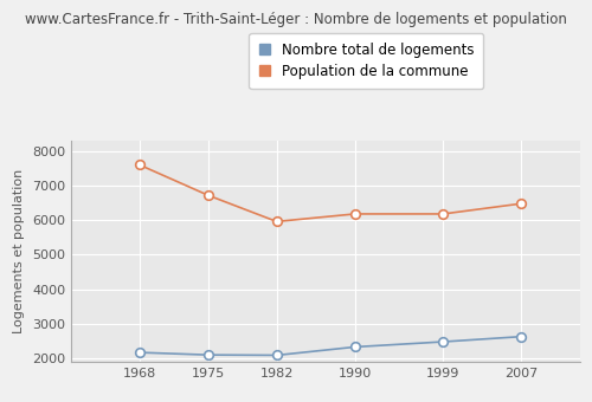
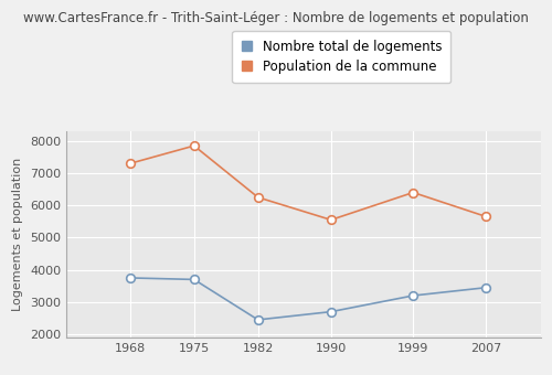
Nombre total de logements/1968: 2170 -> 3750
Population de la commune/1968: 7600 -> 7300
Nombre total de logements/1975: 2100 -> 3700
Population de la commune/1975: 6720 -> 7850
Nombre total de logements/1982: 2090 -> 2450
Population de la commune/1982: 5960 -> 6250
Nombre total de logements/1990: 2330 -> 2700
Population de la commune/1990: 6180 -> 5550
Nombre total de logements/1999: 2480 -> 3200
Population de la commune/1999: 6180 -> 6400
Nombre total de logements/2007: 2630 -> 3450
Population de la commune/2007: 6480 -> 5650
